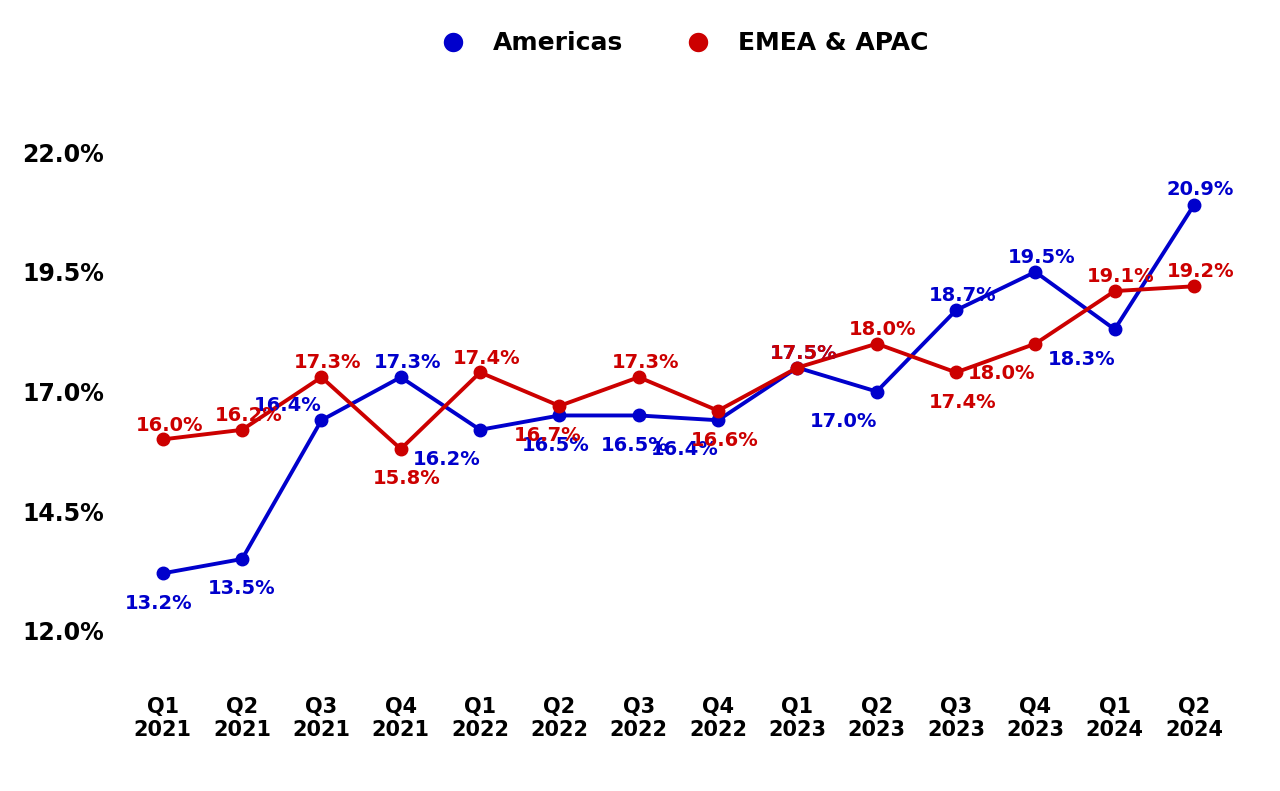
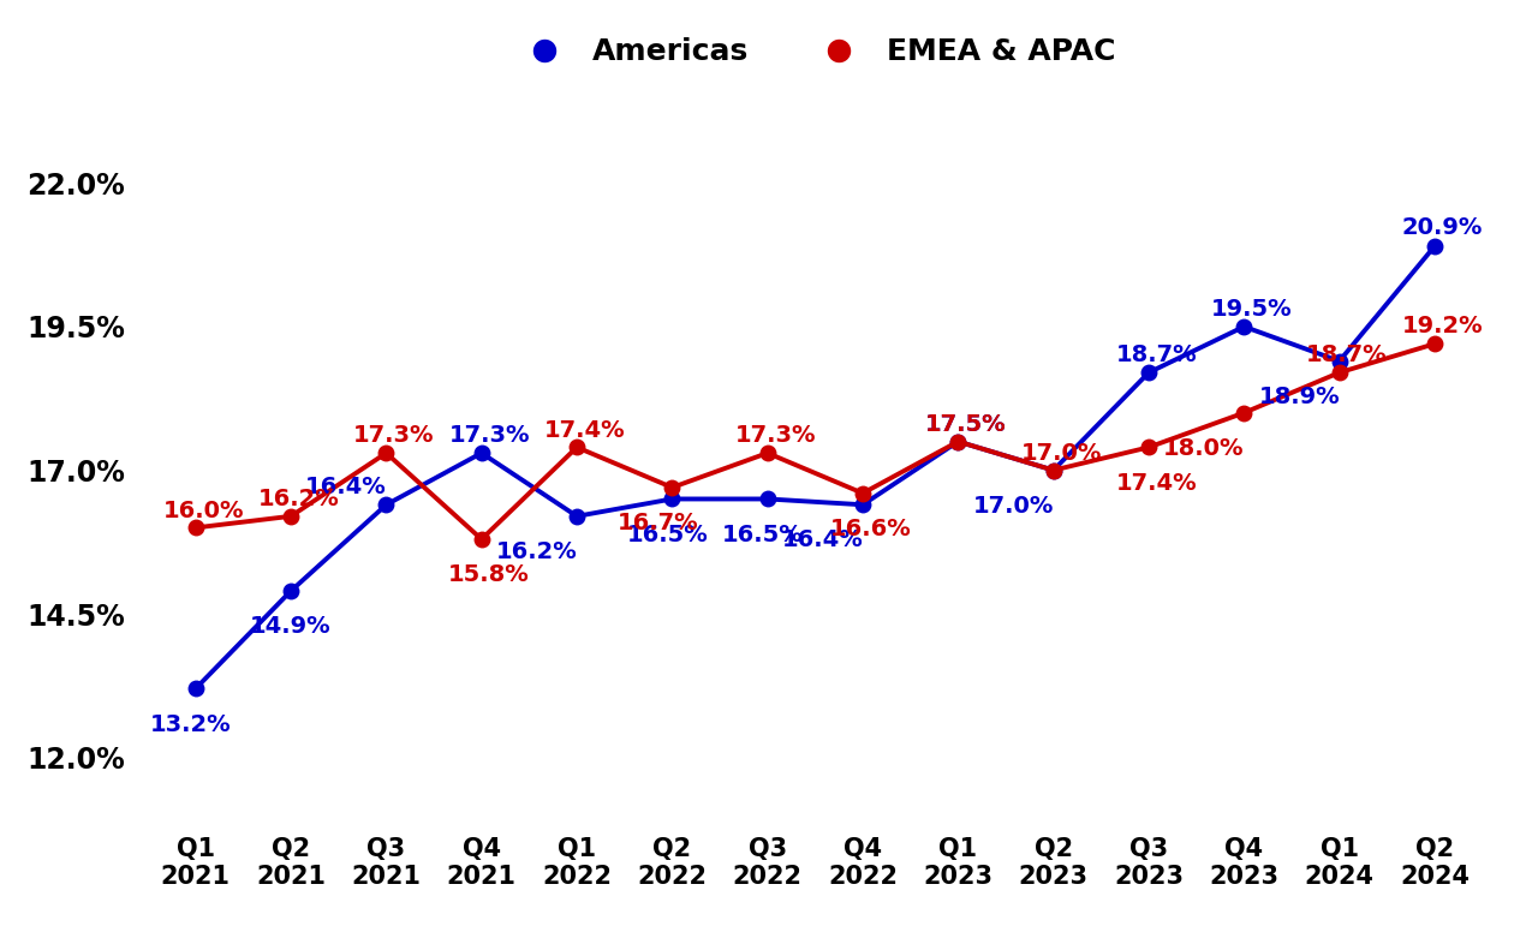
Americas/Q2 2021: 13.5% -> 14.9%
EMEA & APAC/Q2 2023: 18.0% -> 17.0%
Americas/Q1 2024: 18.3% -> 18.9%
EMEA & APAC/Q1 2024: 19.1% -> 18.7%
